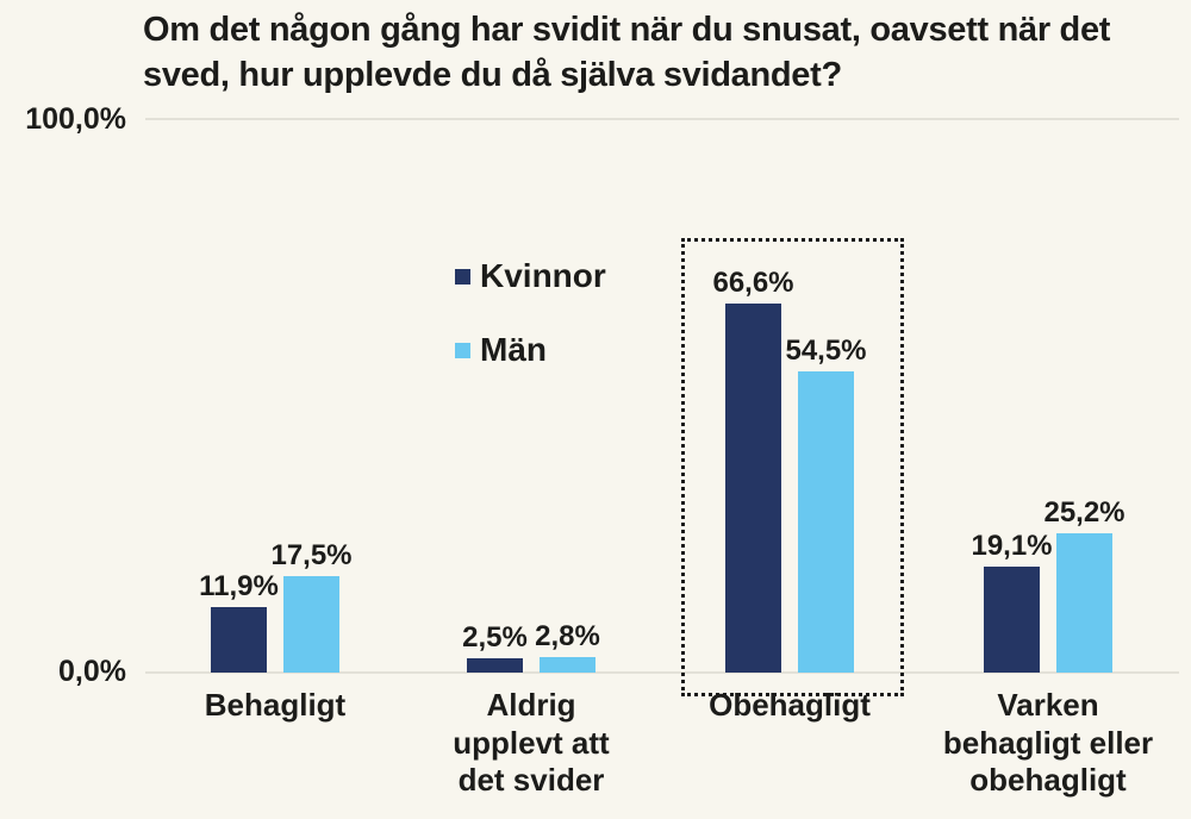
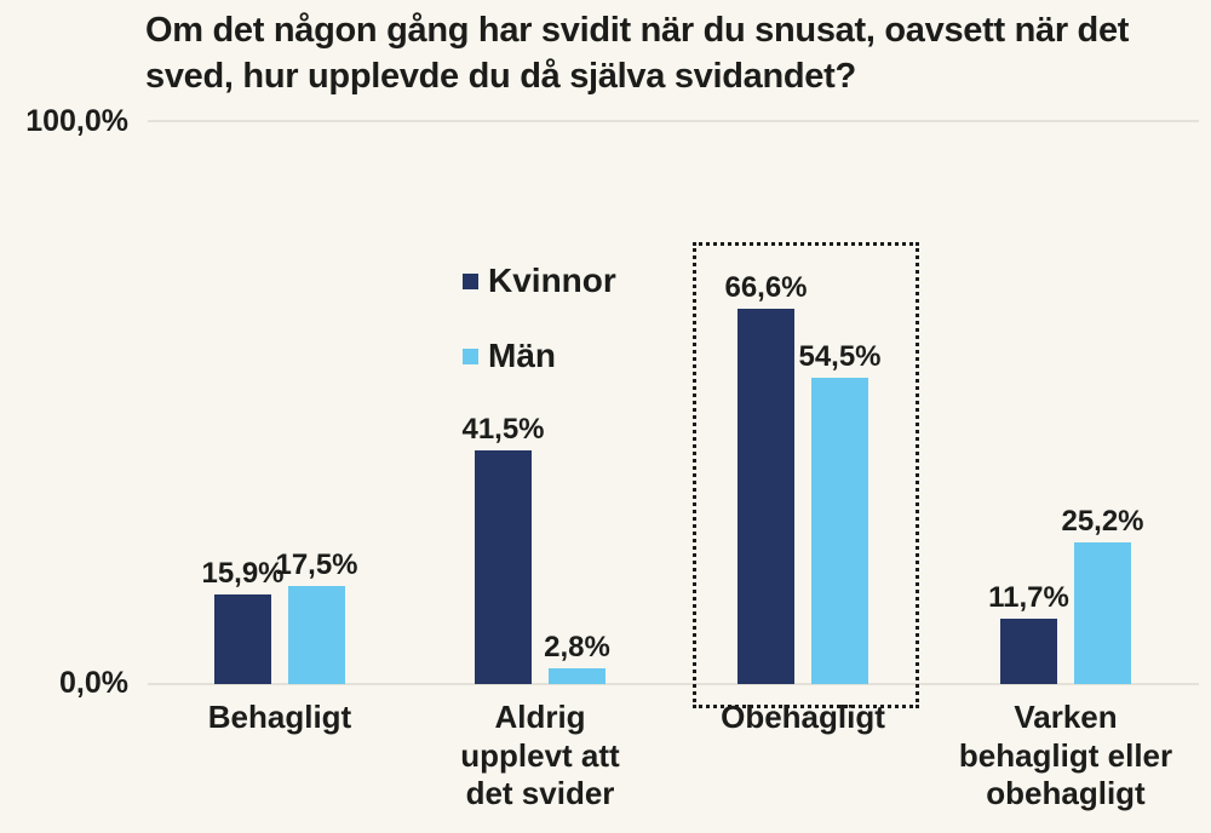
Kvinnor/Behagligt: 11,9% -> 15,9%
Kvinnor/Aldrig upplevt att det svider: 2,5% -> 41,5%
Kvinnor/Varken behagligt eller obehagligt: 19,1% -> 11,7%
